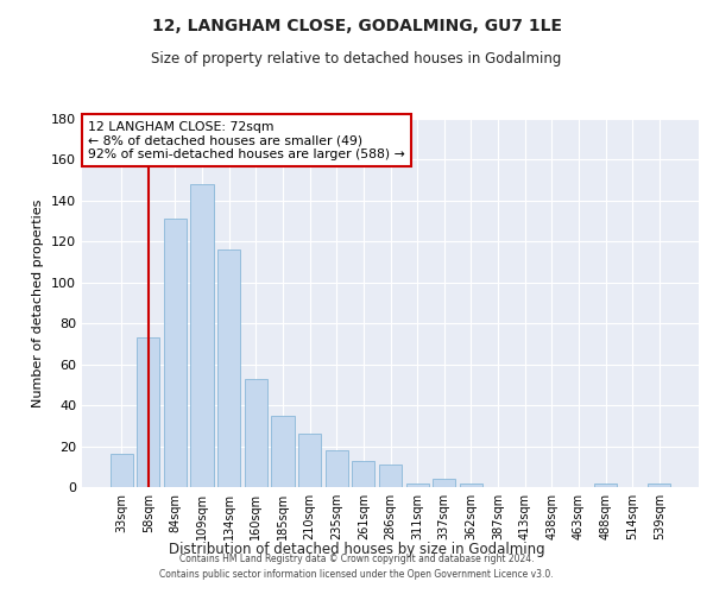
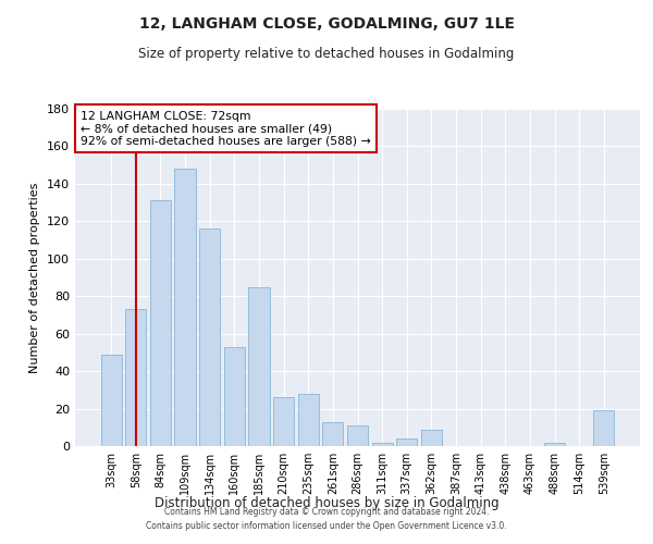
33sqm: 16 -> 49
185sqm: 35 -> 85
235sqm: 18 -> 28
362sqm: 2 -> 9
539sqm: 2 -> 19
